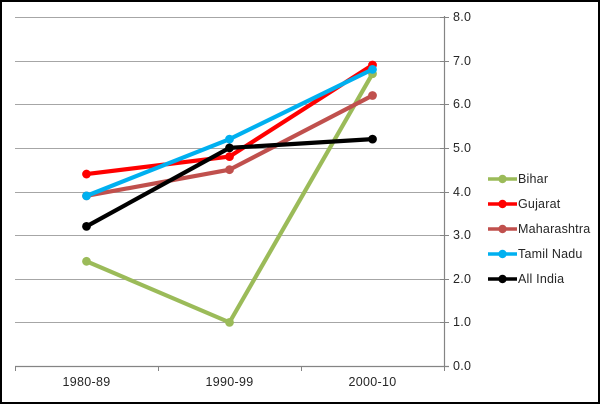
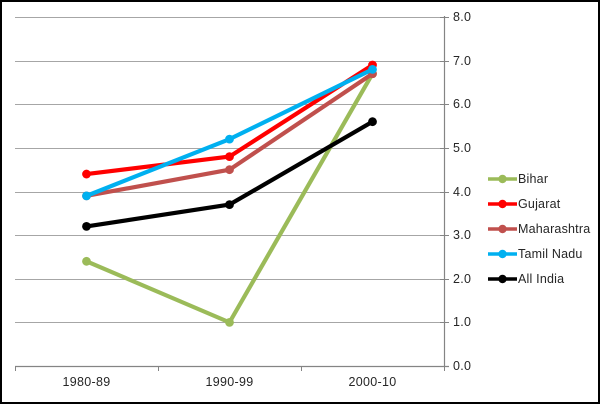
All India/1990-99: 5.0 -> 3.7
Maharashtra/2000-10: 6.2 -> 6.7
All India/2000-10: 5.2 -> 5.6
